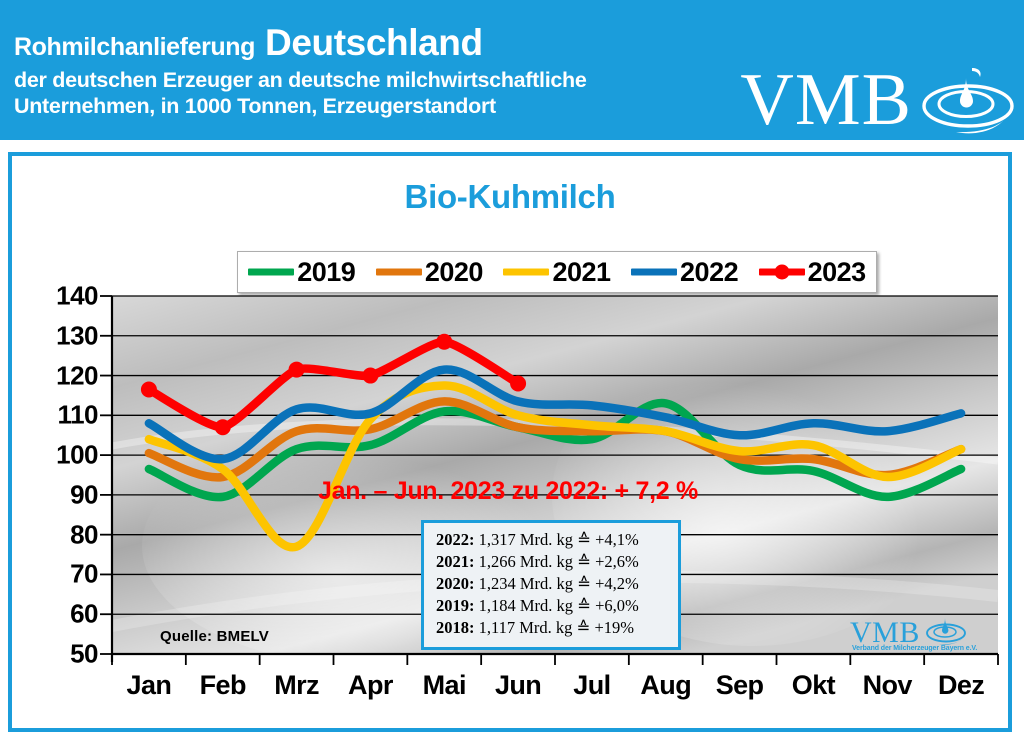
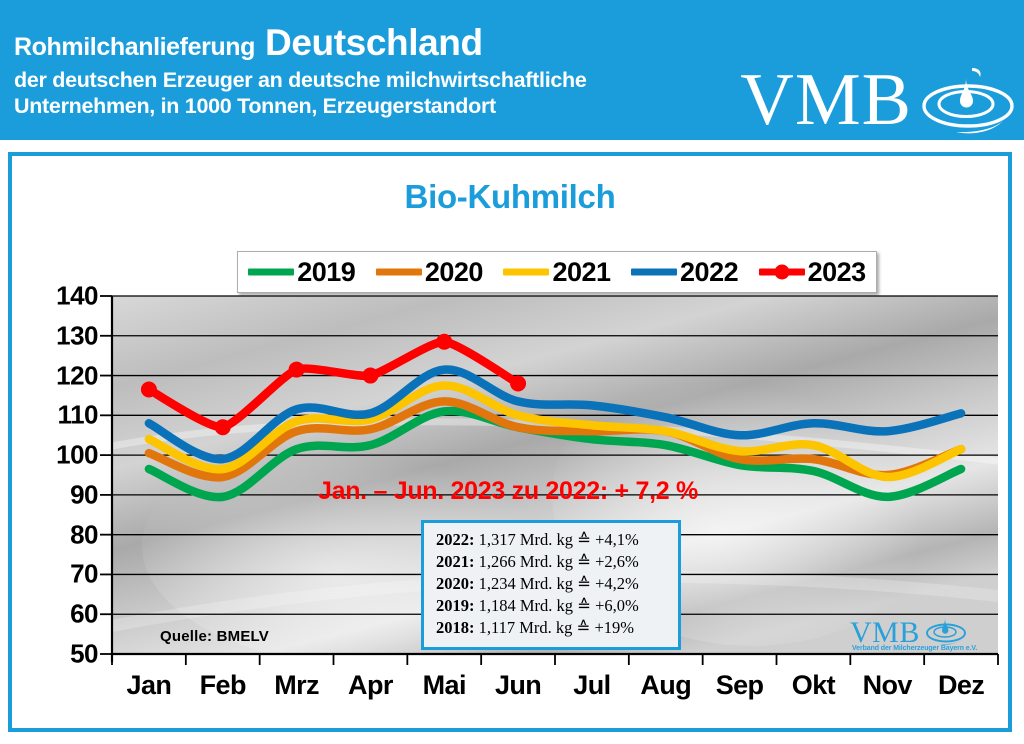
2021/Mrz: 77 -> 108
2019/Aug: 113 -> 102
